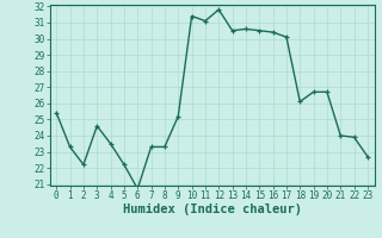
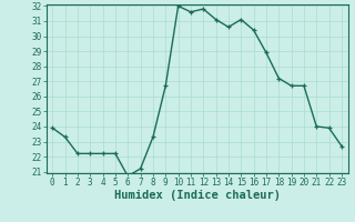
0: 25.4 -> 23.9
3: 24.6 -> 22.2
4: 23.5 -> 22.2
7: 23.3 -> 21.2
9: 25.2 -> 26.7
10: 31.4 -> 32.0
11: 31.1 -> 31.6
13: 30.5 -> 31.1
15: 30.5 -> 31.1
17: 30.1 -> 28.9
18: 26.1 -> 27.2
